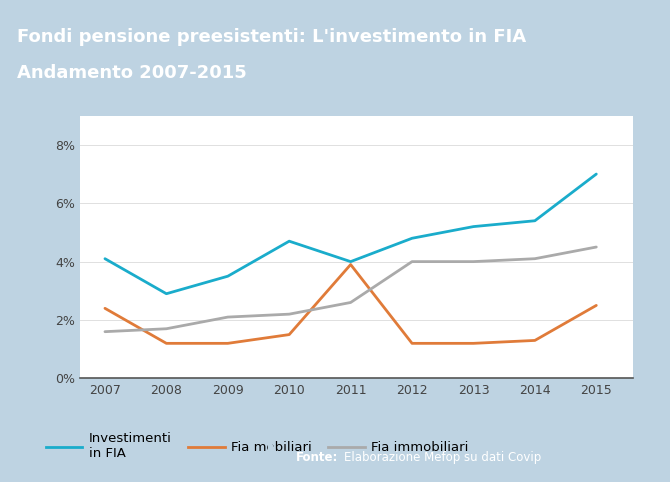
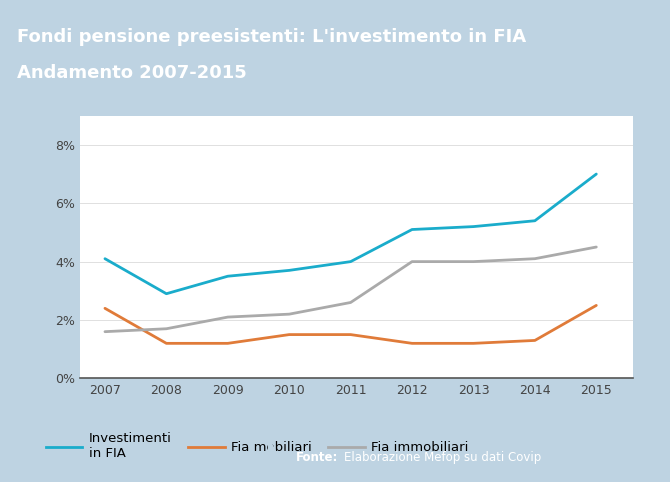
Investimenti in FIA/2010: 4.7% -> 3.7%
Fia mobiliari/2011: 3.9% -> 1.5%
Investimenti in FIA/2012: 4.8% -> 5.1%
